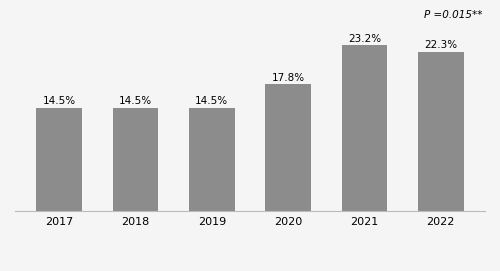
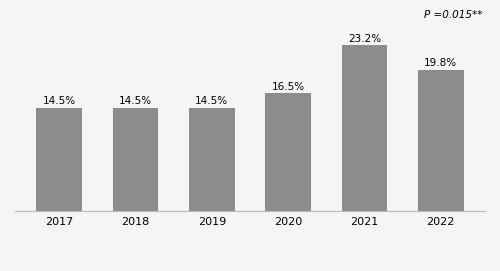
2020: 17.8% -> 16.5%
2022: 22.3% -> 19.8%
